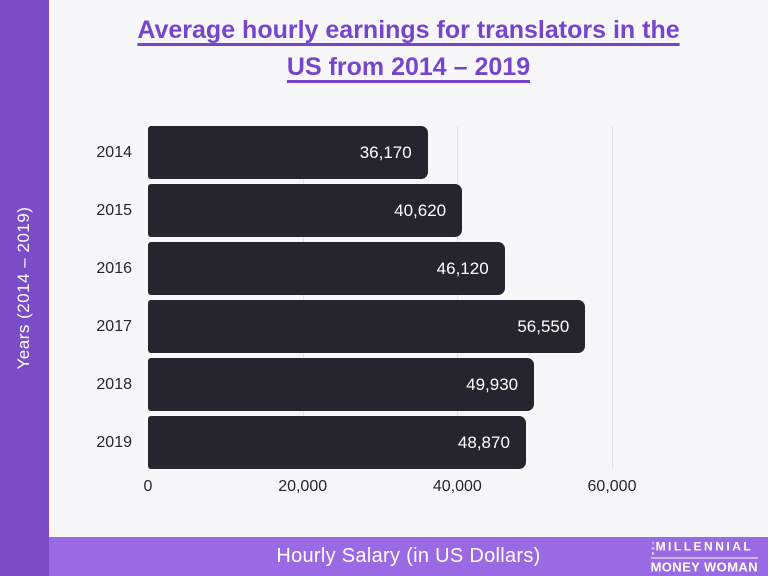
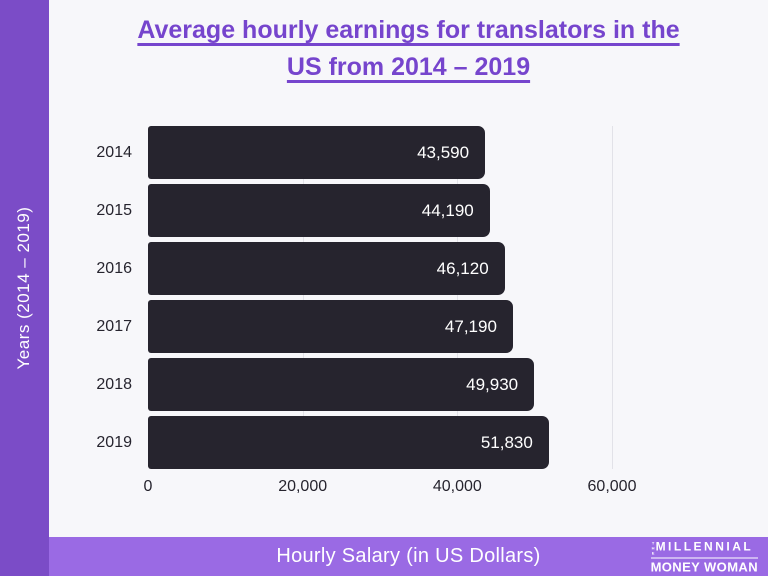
2014: 36,170 -> 43,590
2015: 40,620 -> 44,190
2017: 56,550 -> 47,190
2019: 48,870 -> 51,830
